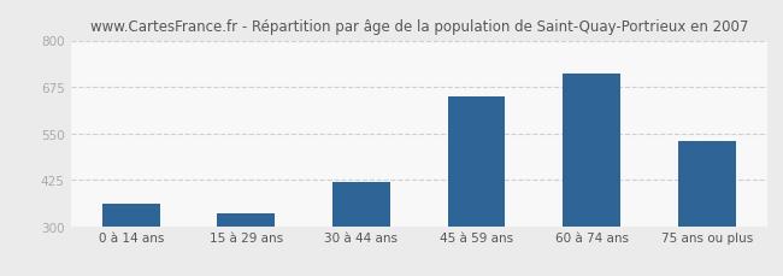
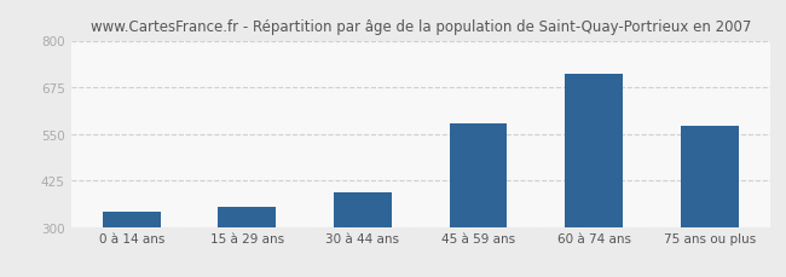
0 à 14 ans: 360 -> 342
15 à 29 ans: 335 -> 355
30 à 44 ans: 420 -> 393
45 à 59 ans: 650 -> 578
75 ans ou plus: 530 -> 572
